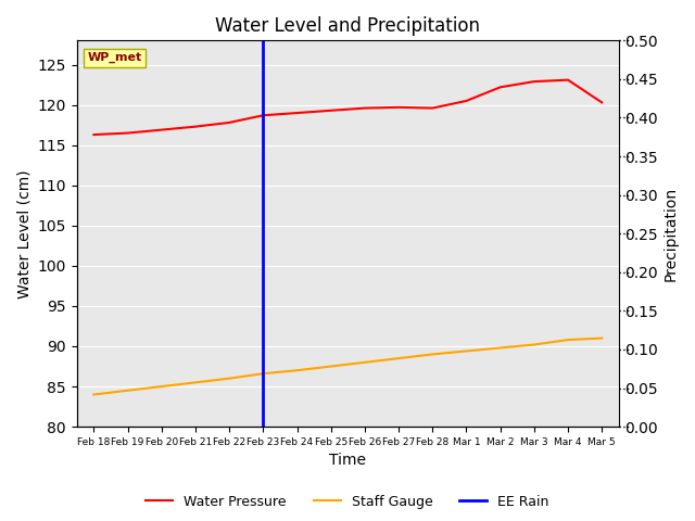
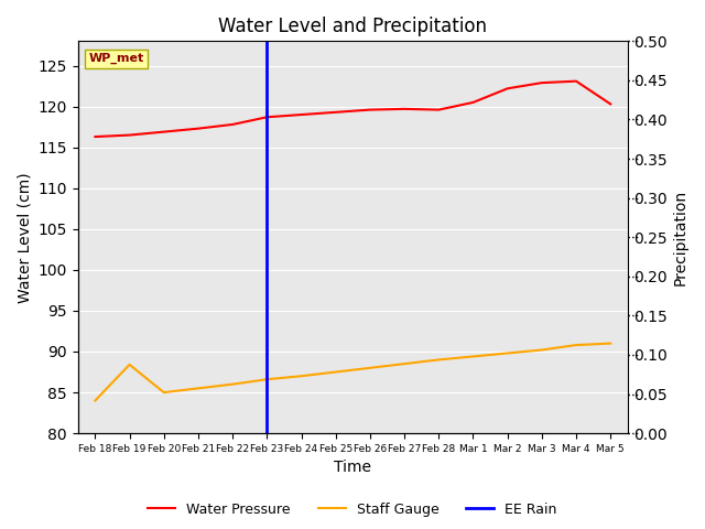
Staff Gauge/Feb 19: 84.5 -> 88.4
